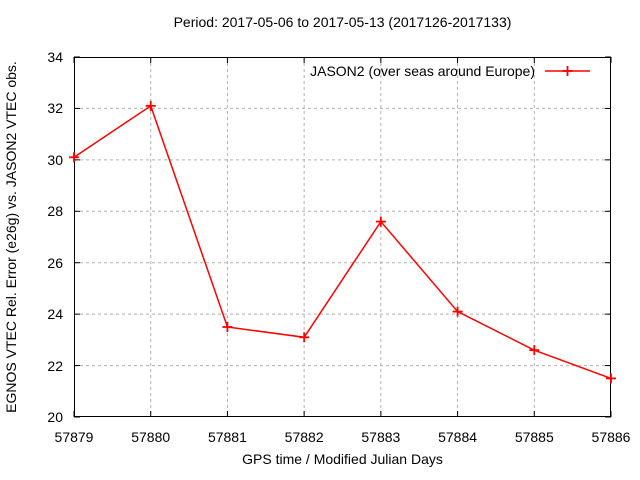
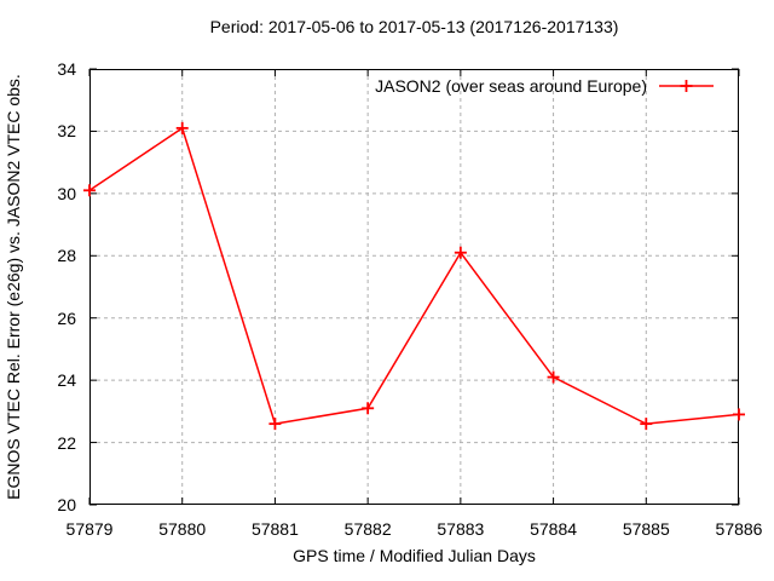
57881: 23.5 -> 22.6
57883: 27.6 -> 28.1
57886: 21.5 -> 22.9
